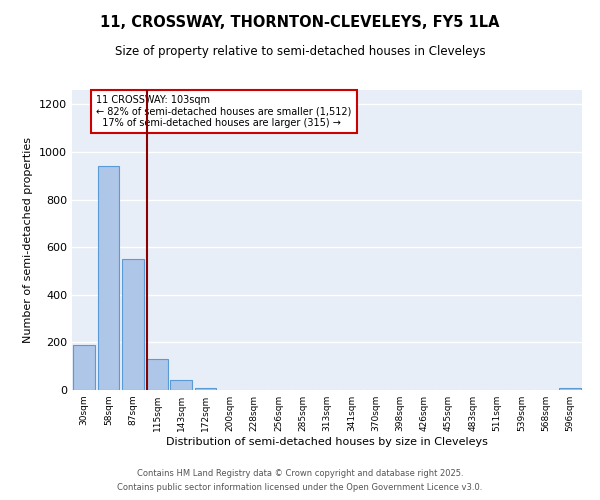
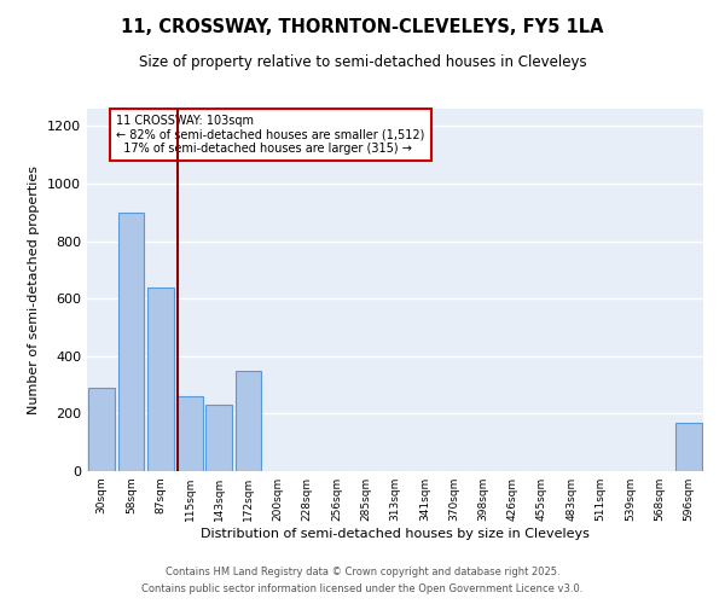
30sqm: 190 -> 290
58sqm: 940 -> 900
87sqm: 550 -> 640
115sqm: 130 -> 260
143sqm: 40 -> 230
172sqm: 10 -> 350
596sqm: 10 -> 170
